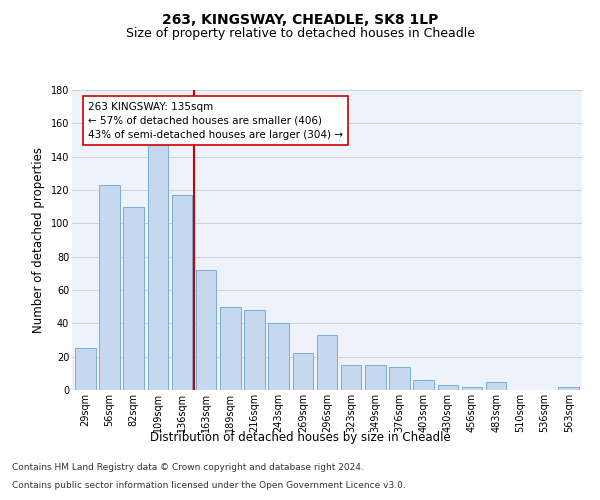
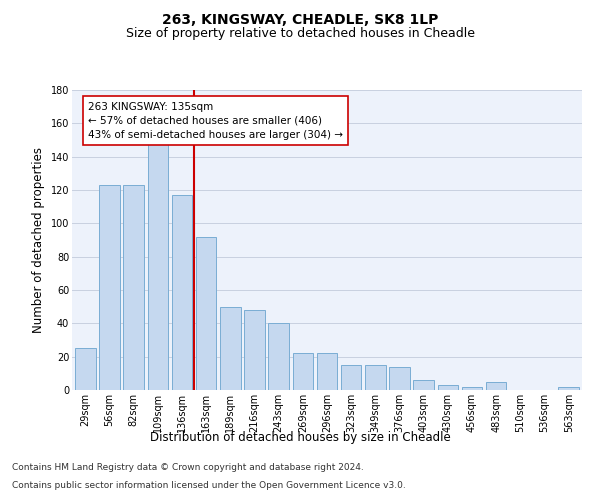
82sqm: 110 -> 123
163sqm: 72 -> 92
296sqm: 33 -> 22
